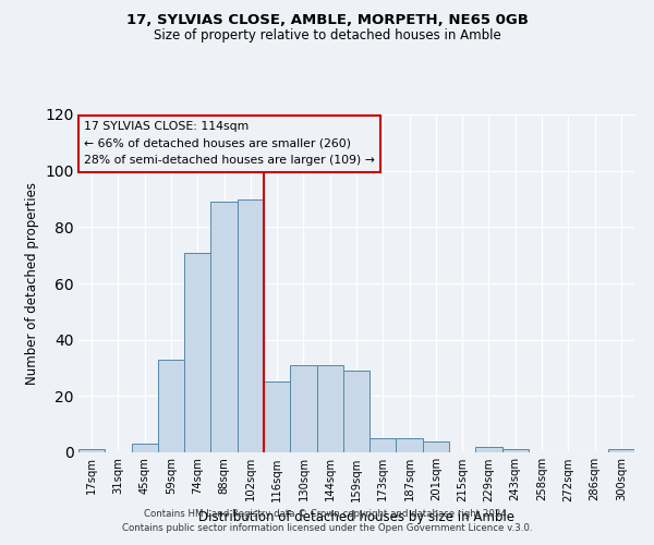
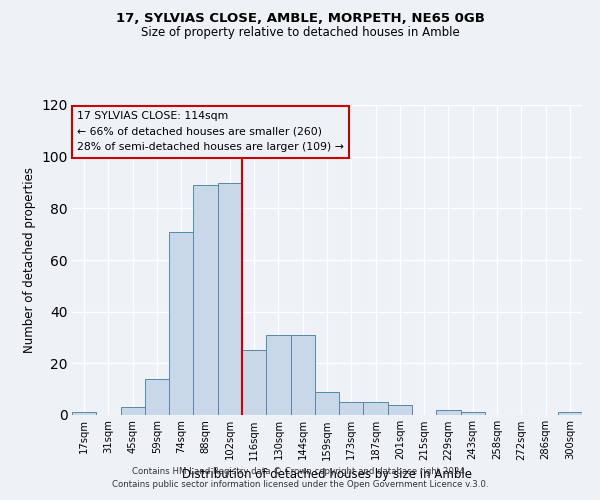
59sqm: 33 -> 14
159sqm: 29 -> 9
